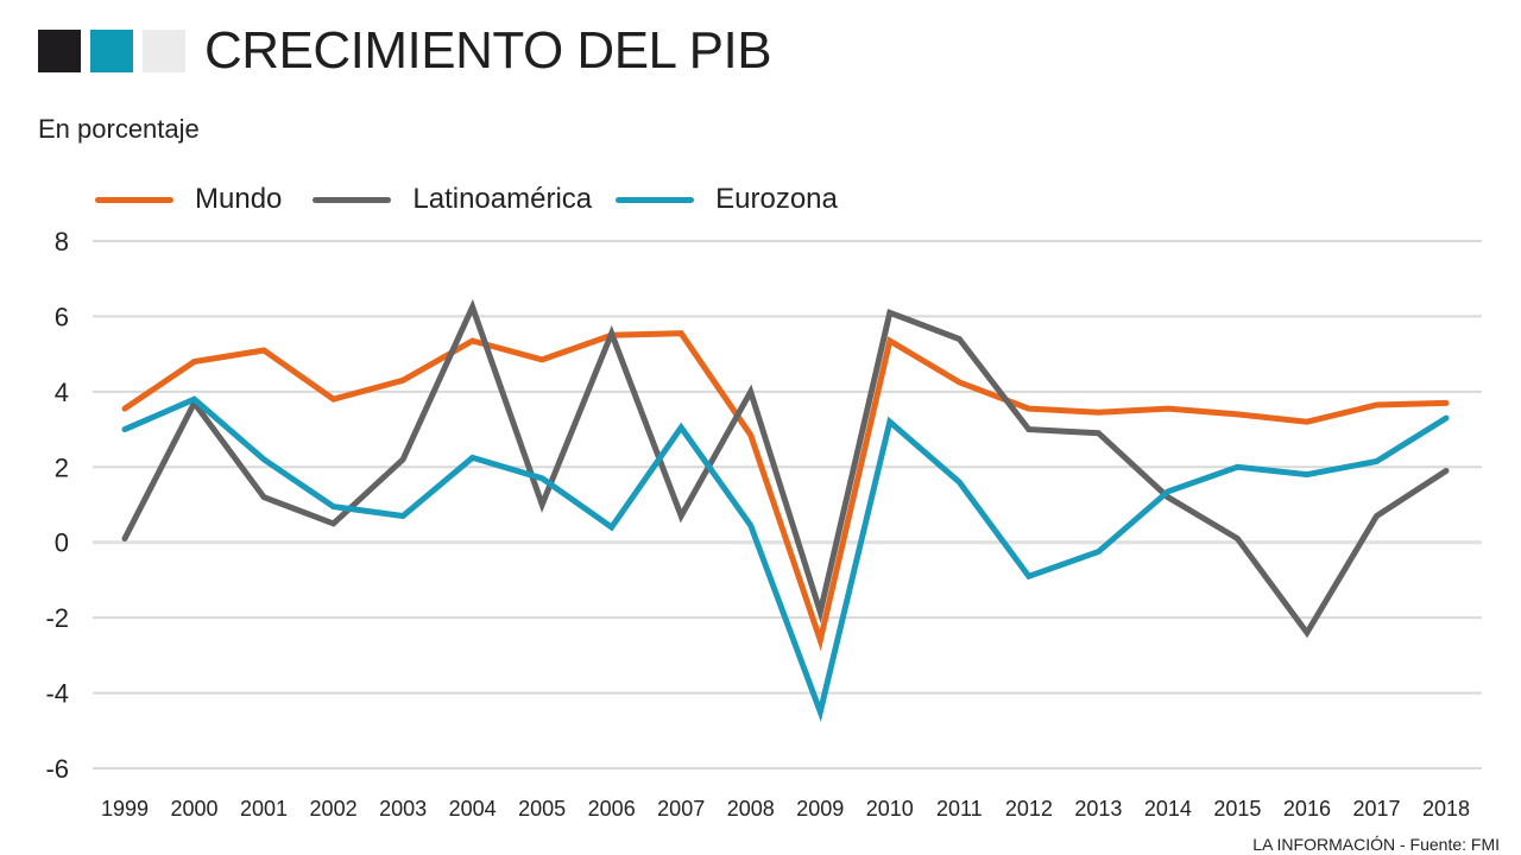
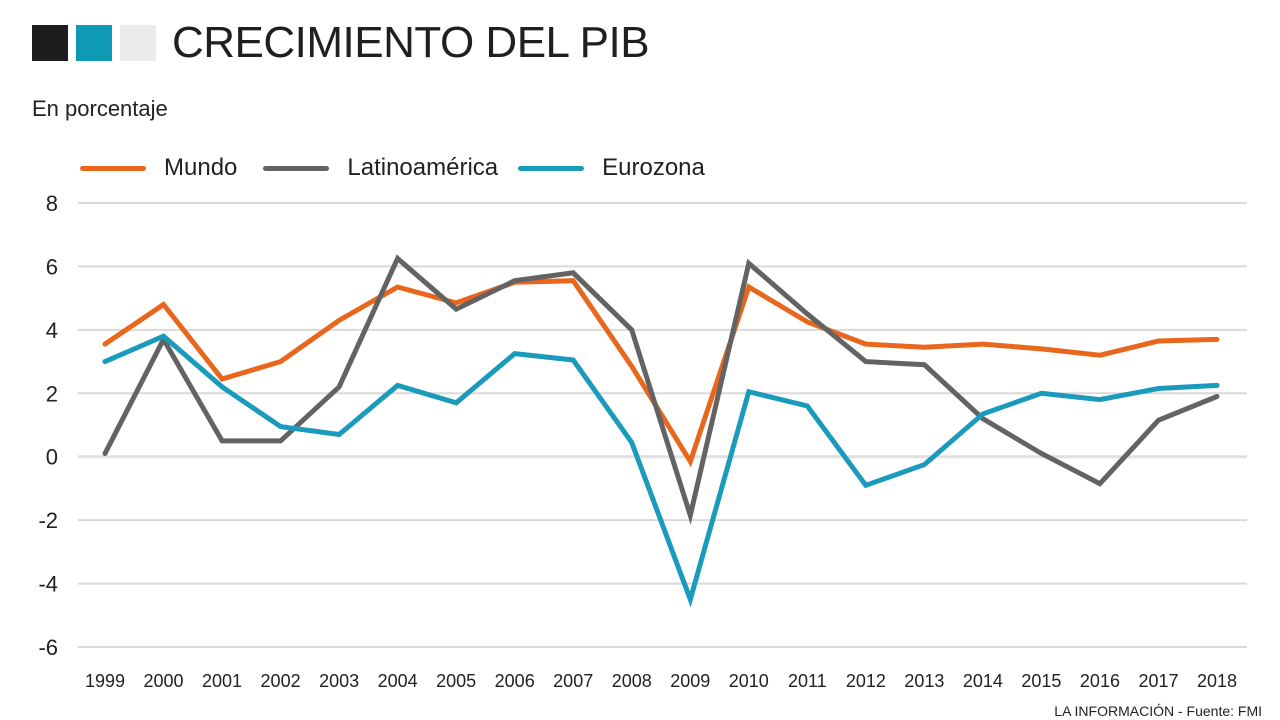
Mundo/2001: 5.1 -> 2.5
Latinoamérica/2001: 1.2 -> 0.5
Mundo/2002: 3.8 -> 3.0
Latinoamérica/2005: 1.0 -> 4.7
Eurozona/2006: 0.4 -> 3.2
Latinoamérica/2007: 0.7 -> 5.8
Mundo/2009: -2.6 -> -0.1
Eurozona/2010: 3.2 -> 2.0
Latinoamérica/2011: 5.4 -> 4.5
Latinoamérica/2016: -2.4 -> -0.8
Latinoamérica/2017: 0.7 -> 1.1
Eurozona/2018: 3.3 -> 2.2
